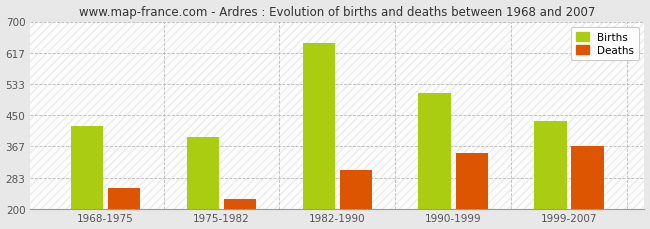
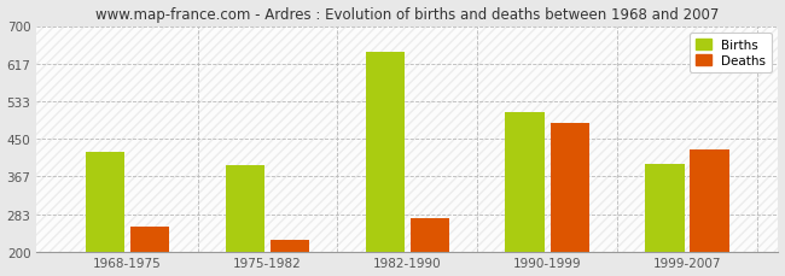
Deaths/1982-1990: 302 -> 275
Deaths/1990-1999: 348 -> 485
Births/1999-2007: 435 -> 395
Deaths/1999-2007: 368 -> 425
